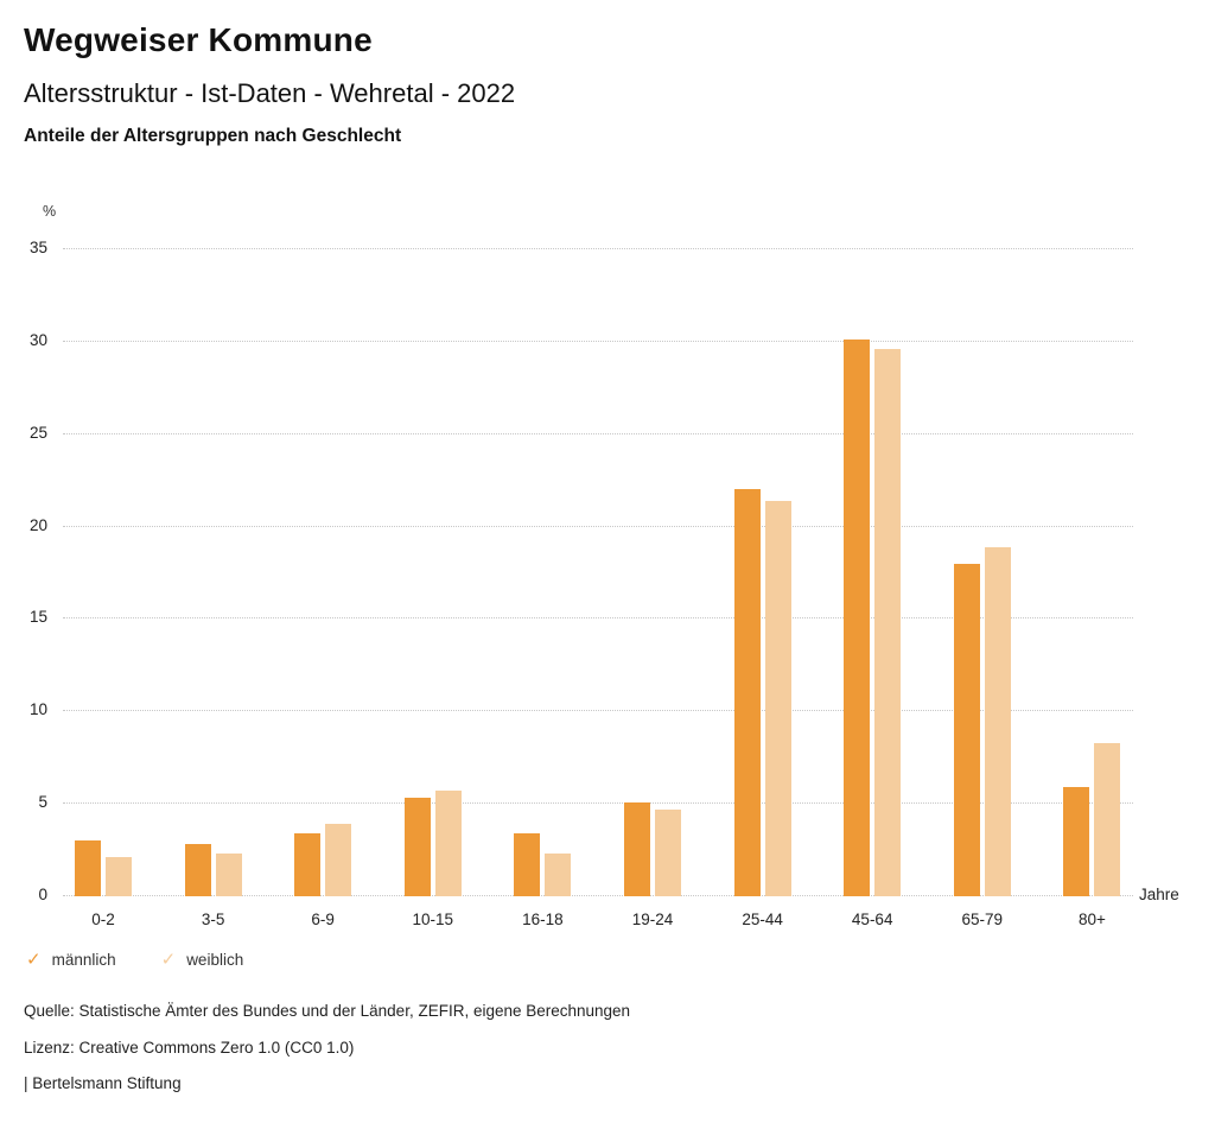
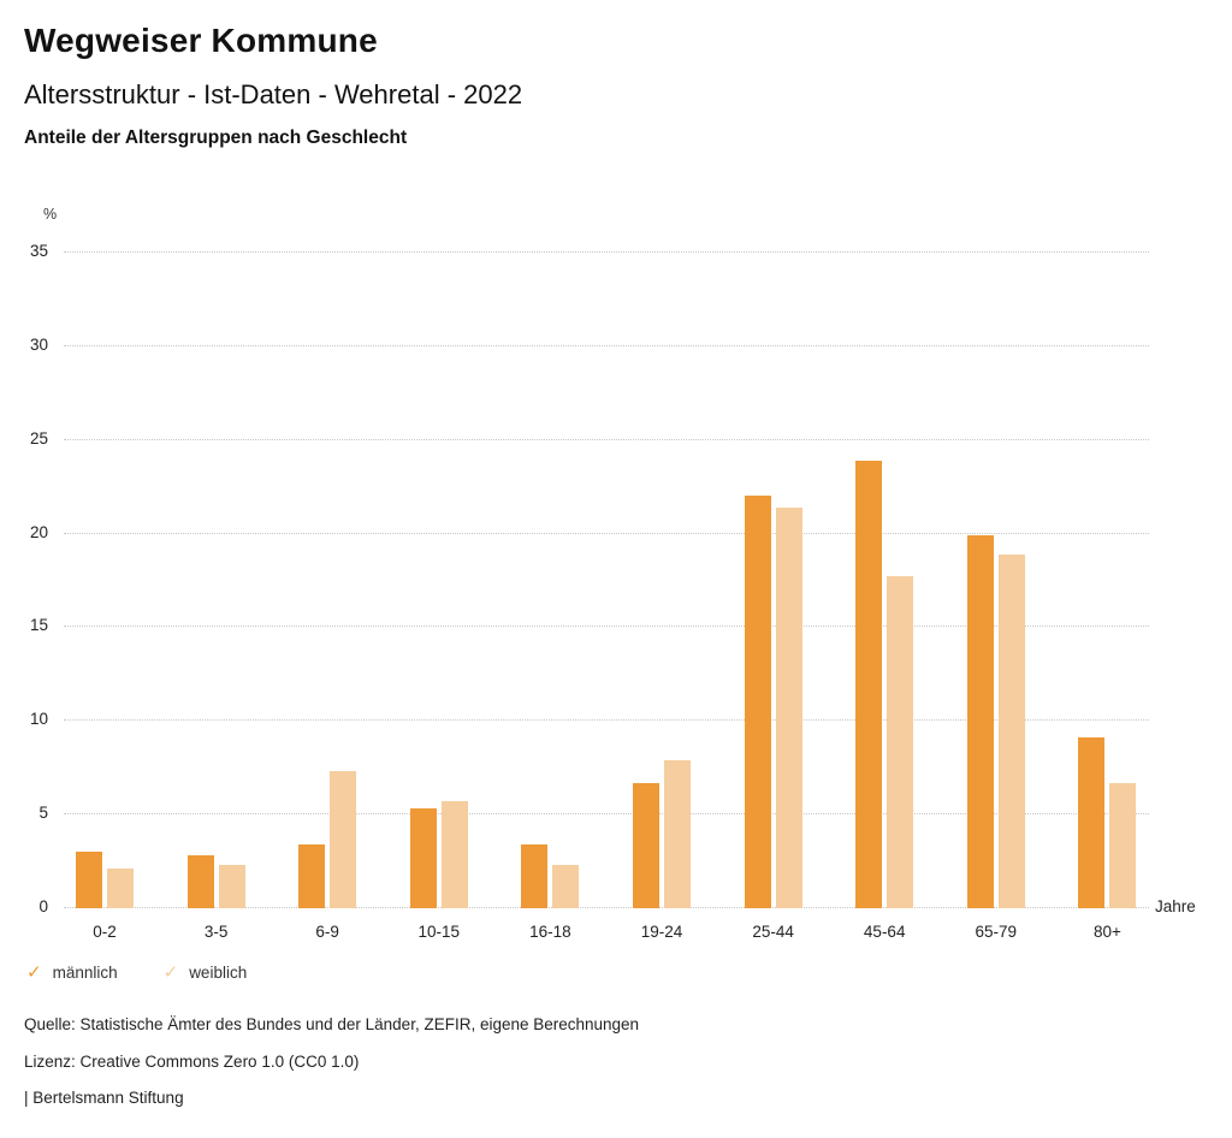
weiblich/6-9: 3.9 -> 7.3
männlich/19-24: 5.1 -> 6.7
weiblich/19-24: 4.7 -> 7.9
männlich/45-64: 30.1 -> 23.9
weiblich/45-64: 29.6 -> 17.7
männlich/65-79: 18.0 -> 19.9
männlich/80+: 5.9 -> 9.1
weiblich/80+: 8.3 -> 6.7
